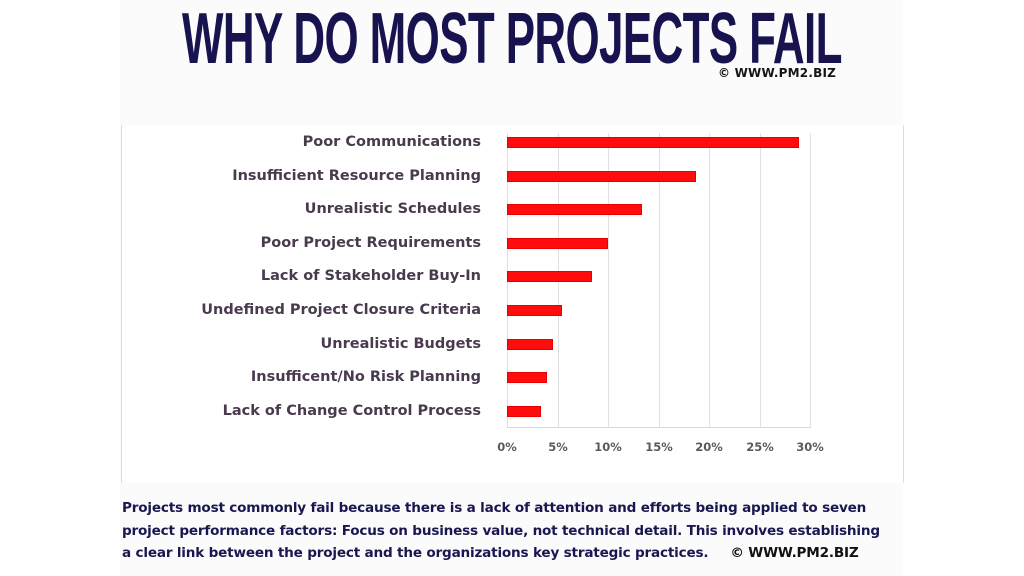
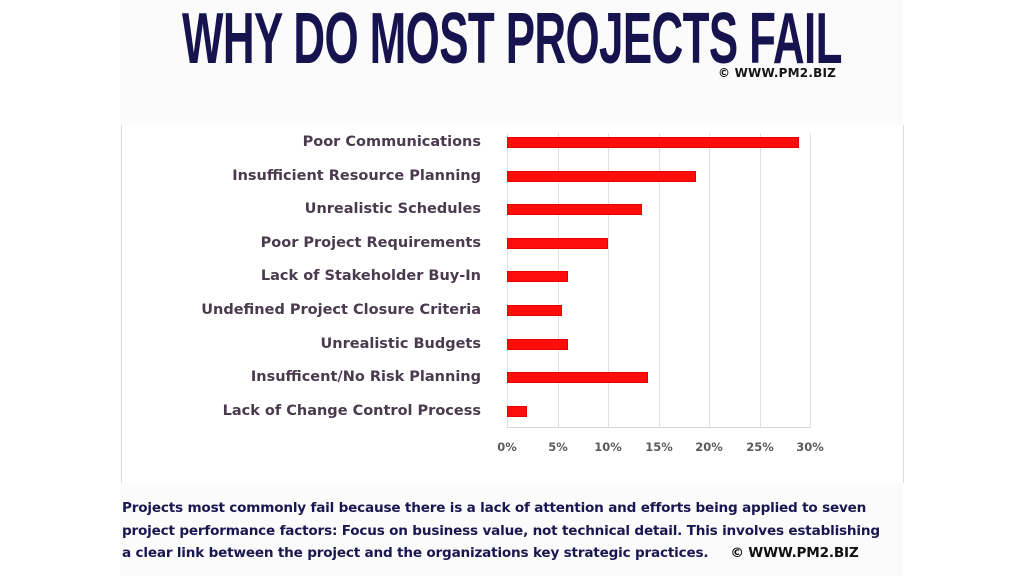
Lack of Stakeholder Buy-In: 8% -> 6%
Unrealistic Budgets: 5% -> 6%
Insufficent/No Risk Planning: 4% -> 14%
Lack of Change Control Process: 3% -> 2%
